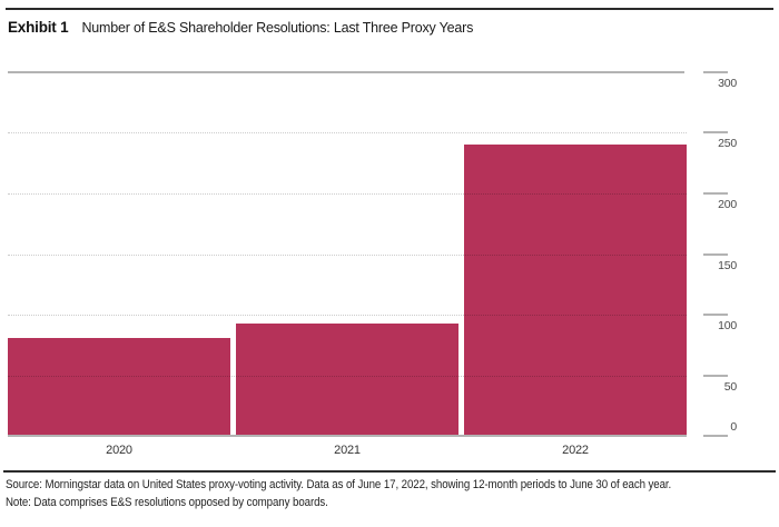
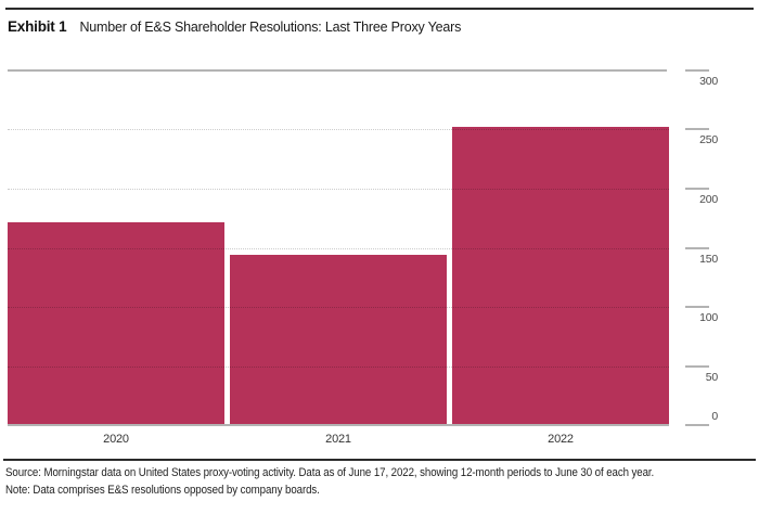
2020: 81 -> 172
2021: 93 -> 144
2022: 240 -> 252
